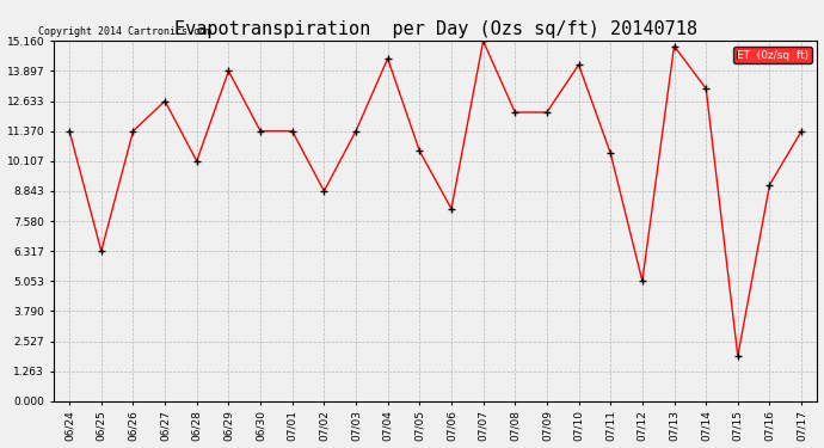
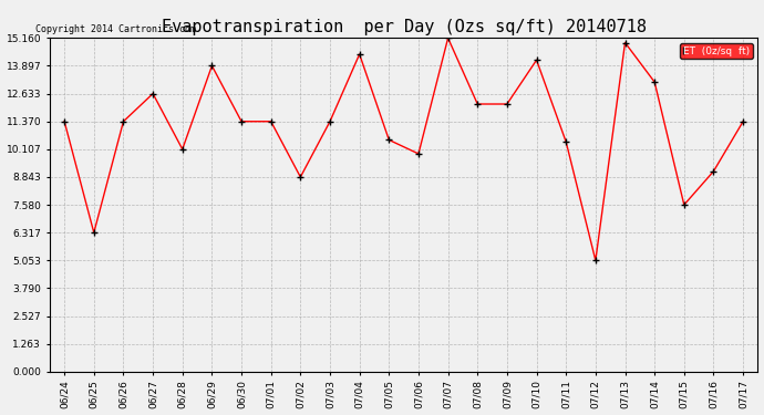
07/06: 8.1 -> 9.9
07/15: 1.9 -> 7.6
